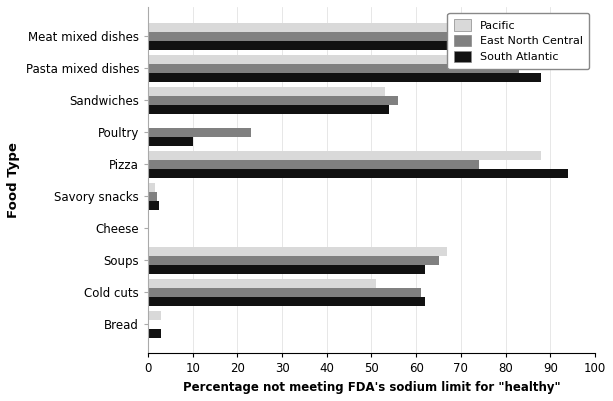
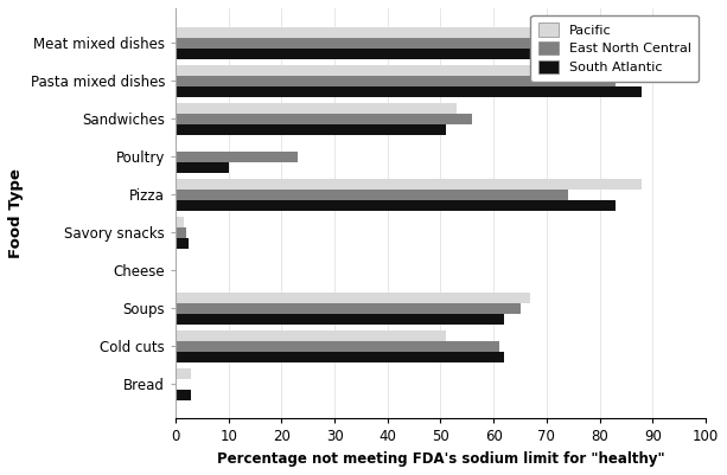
South Atlantic/Sandwiches: 54.0 -> 51.0
South Atlantic/Pizza: 94.0 -> 83.0
